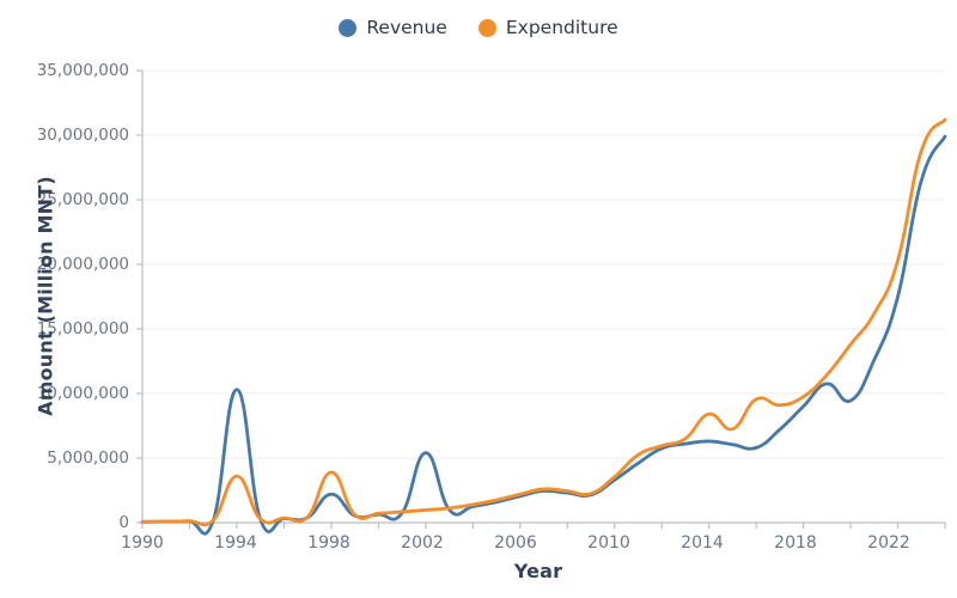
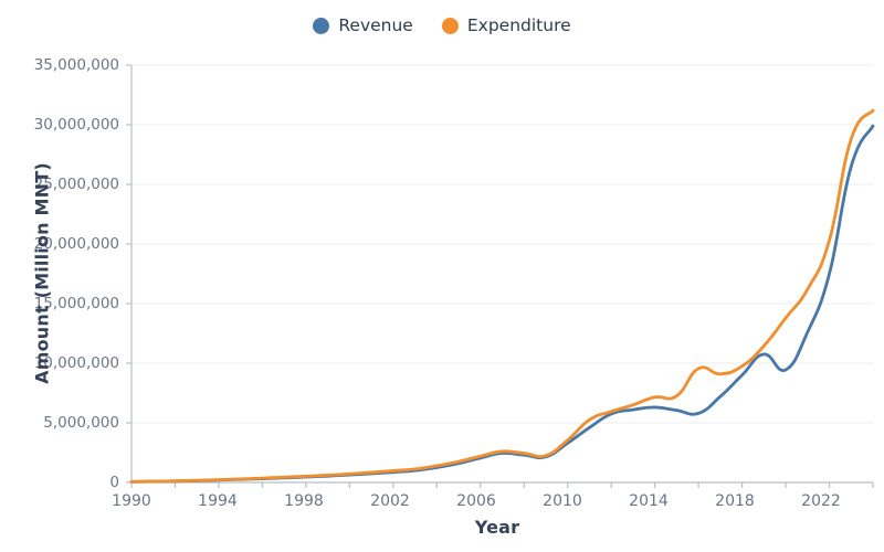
Revenue/1994: 10300000 -> 200000
Expenditure/1994: 3600000 -> 200000
Revenue/1998: 2200000 -> 500000
Expenditure/1998: 3900000 -> 500000
Revenue/2002: 5400000 -> 900000
Expenditure/2014: 8400000 -> 7200000
